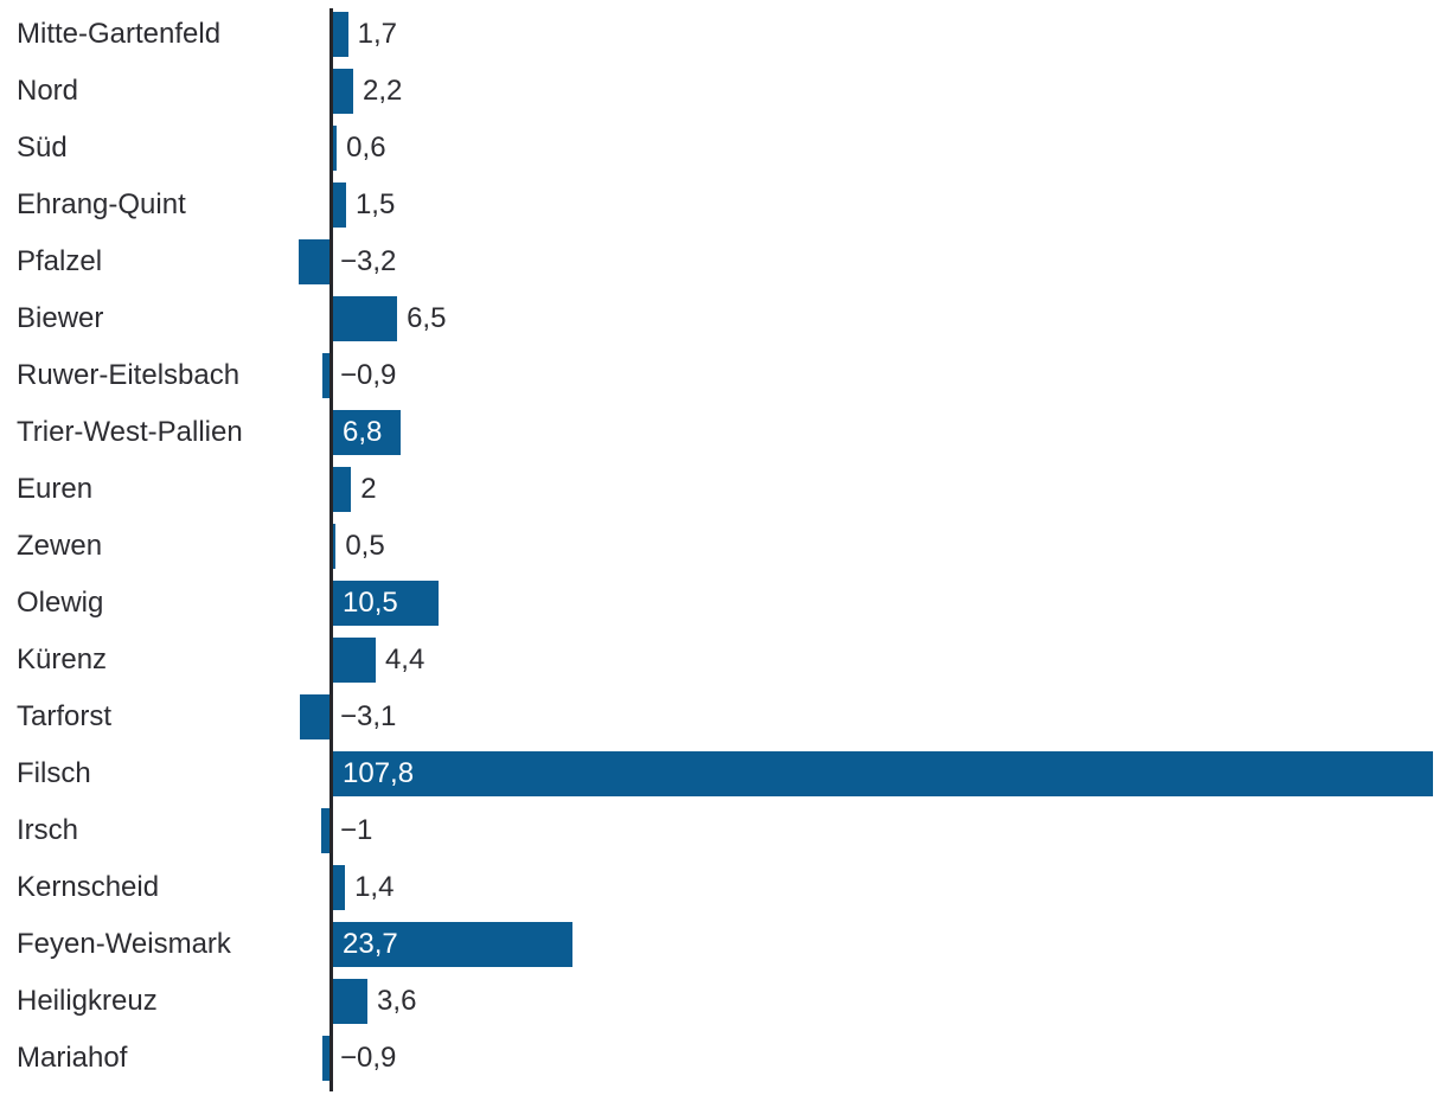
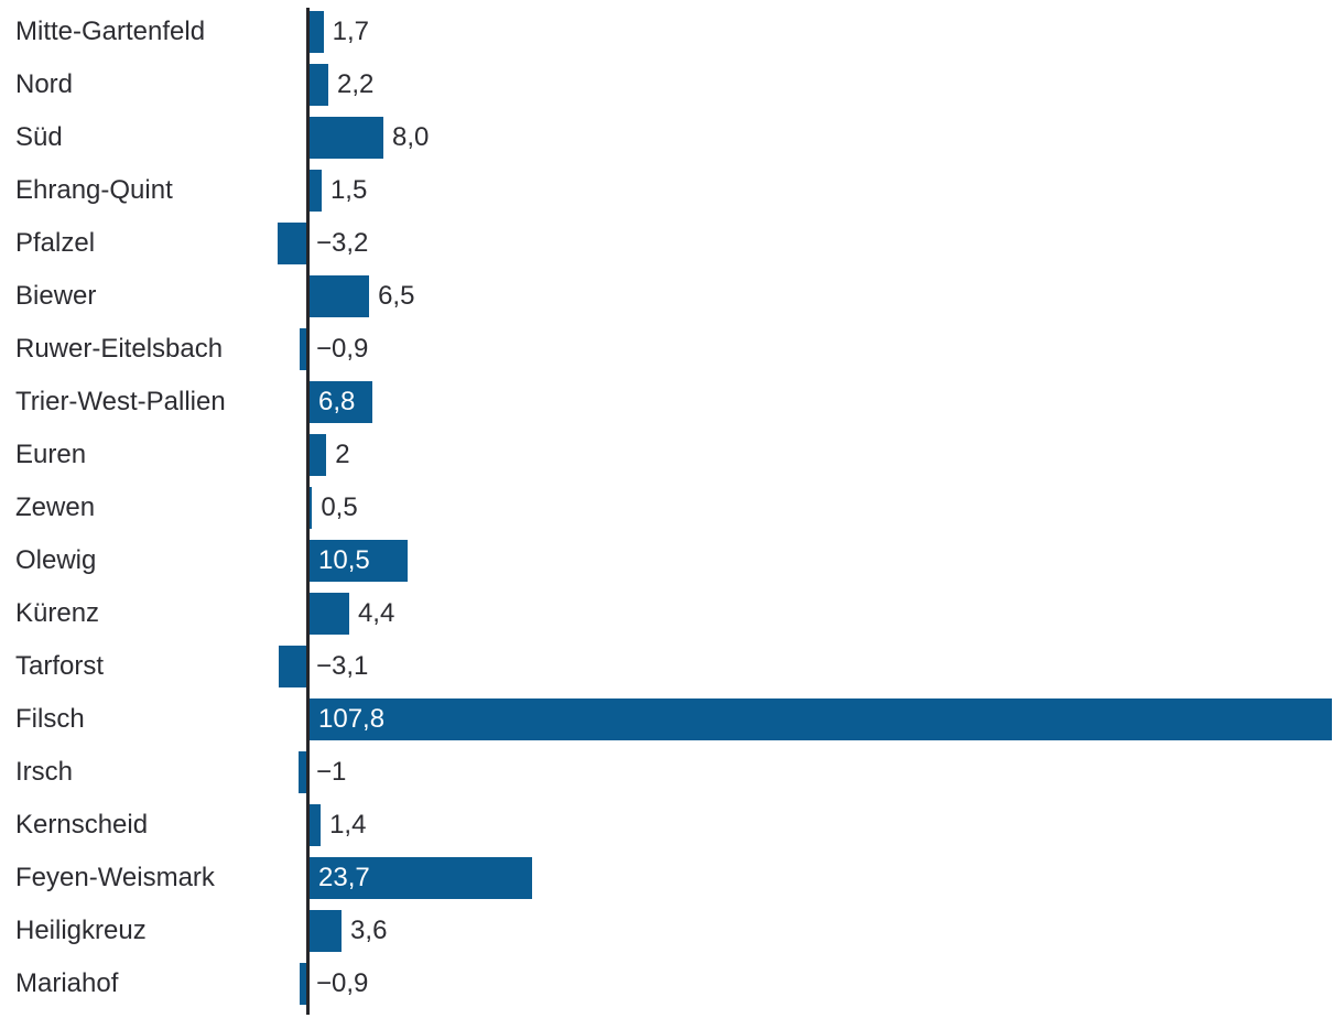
Süd: 0,6 -> 8,0
